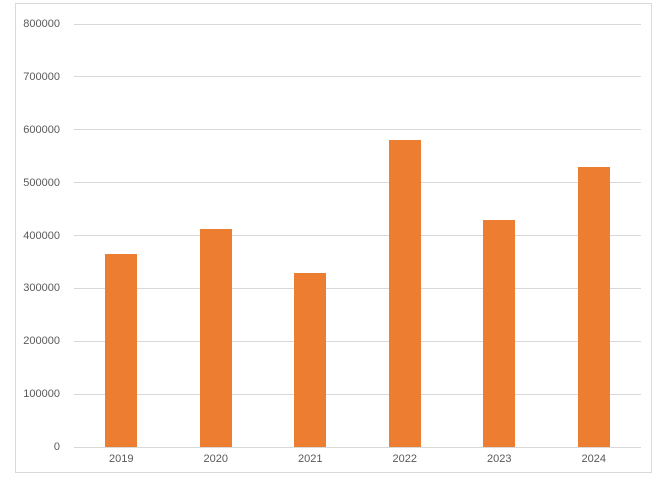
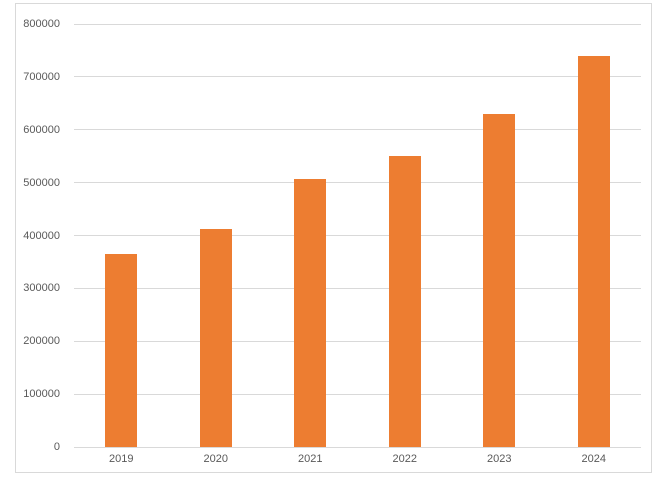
2021: 330000 -> 510000
2022: 580000 -> 550000
2023: 430000 -> 630000
2024: 530000 -> 740000
